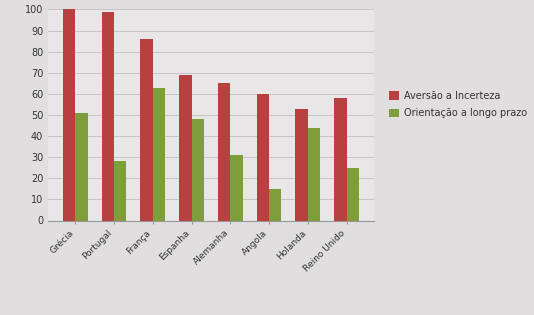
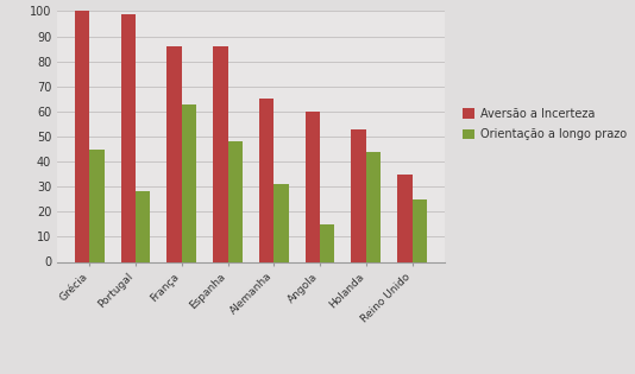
Orientação a longo prazo/Grécia: 51 -> 45
Aversão a Incerteza/Espanha: 69 -> 86
Aversão a Incerteza/Reino Unido: 58 -> 35
